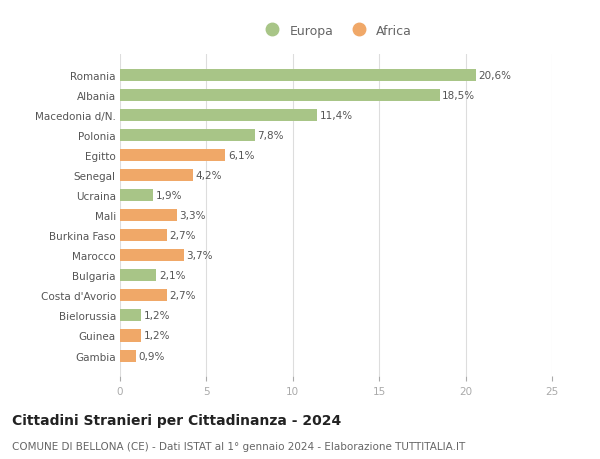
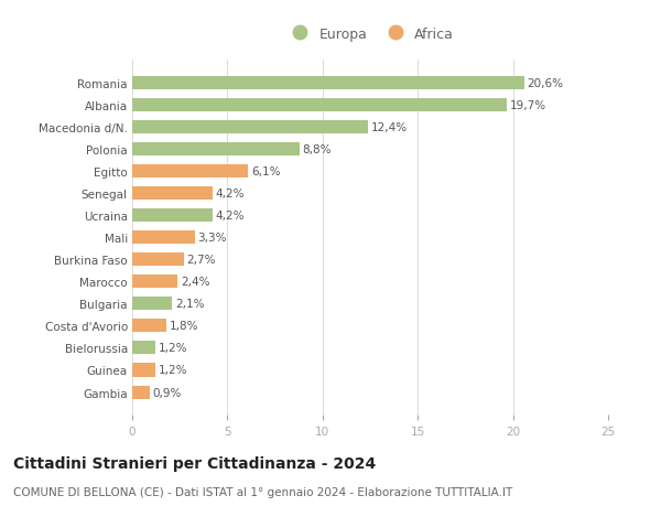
Albania: 18,5% -> 19,7%
Macedonia d/N.: 11,4% -> 12,4%
Polonia: 7,8% -> 8,8%
Ucraina: 1,9% -> 4,2%
Marocco: 3,7% -> 2,4%
Costa d'Avorio: 2,7% -> 1,8%
